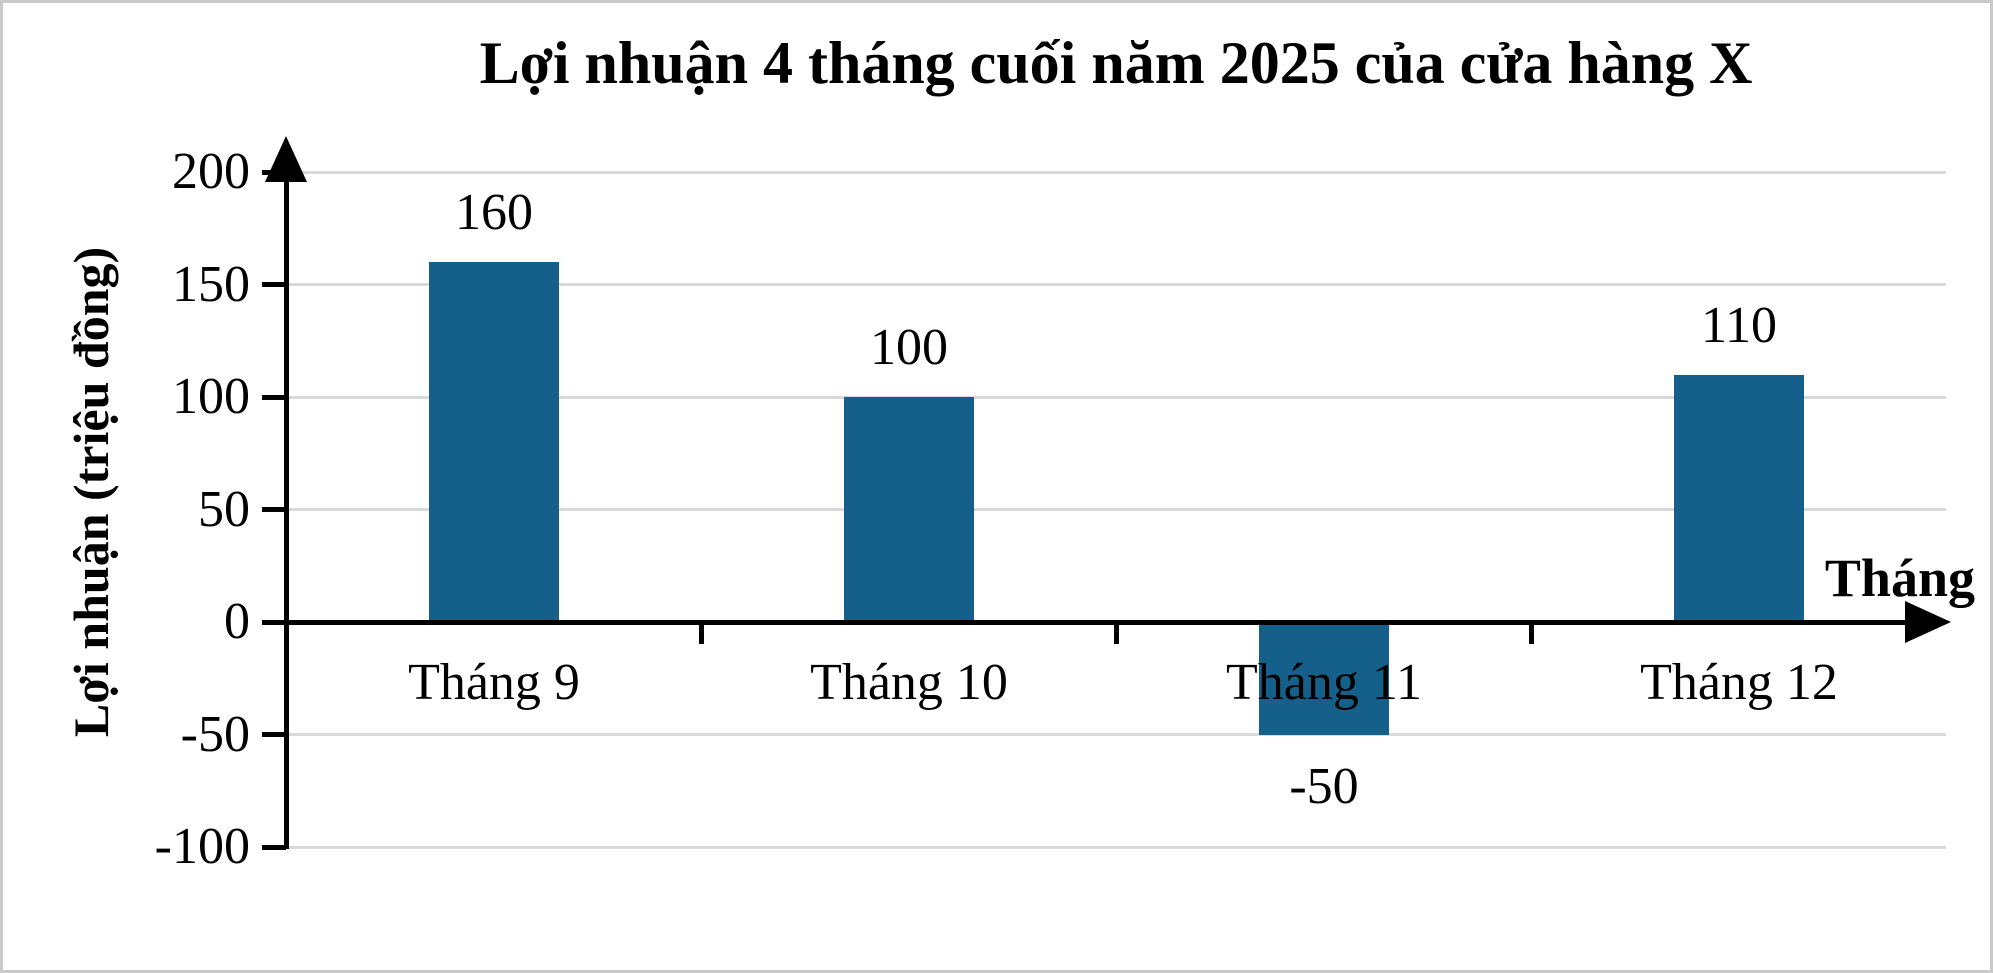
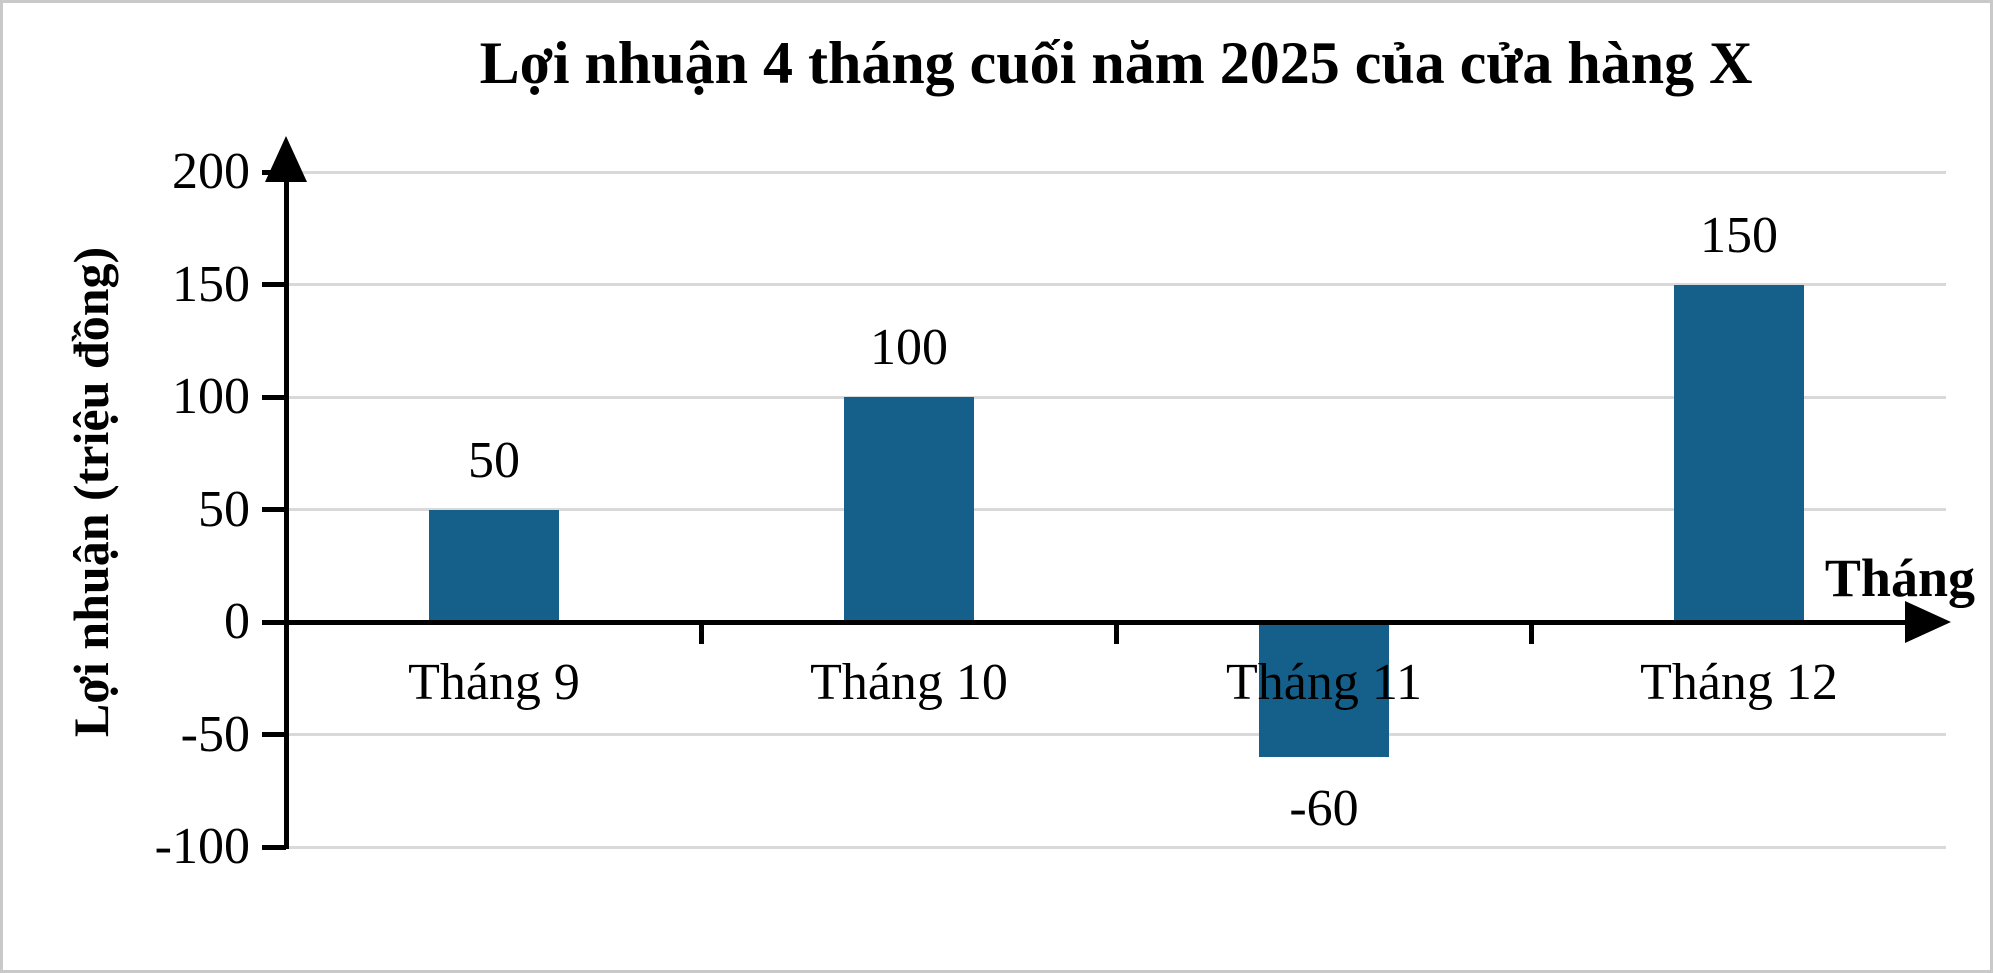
Tháng 9: 160 -> 50
Tháng 11: -50 -> -60
Tháng 12: 110 -> 150
